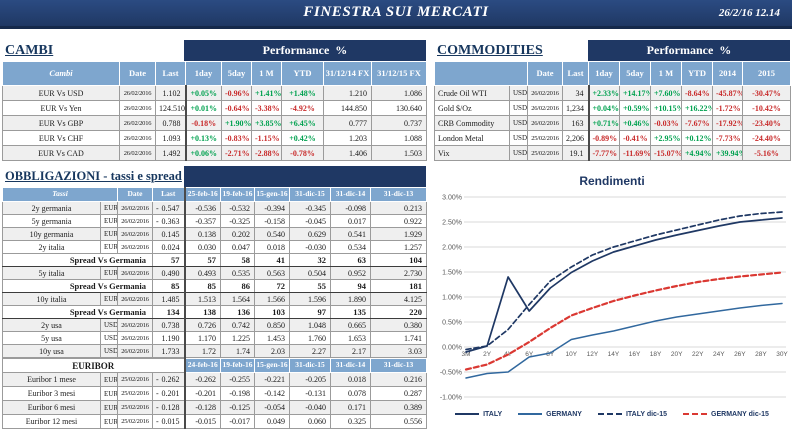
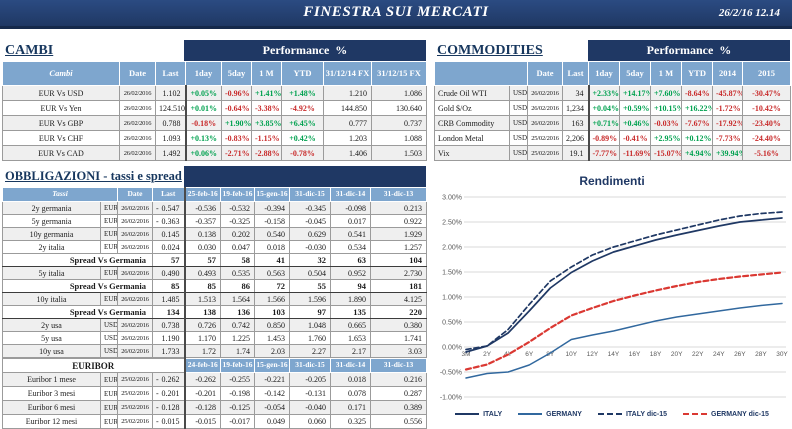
ITALY/4Y: 1.4% -> 0.3%
GERMANY/6Y: -0.2% -> -0.4%
